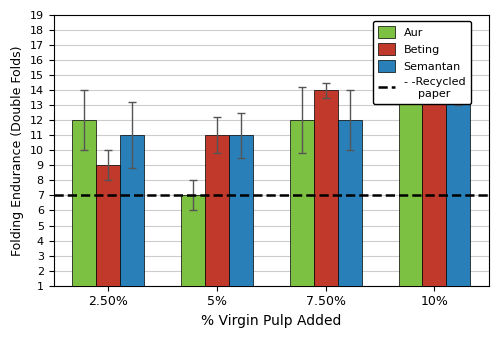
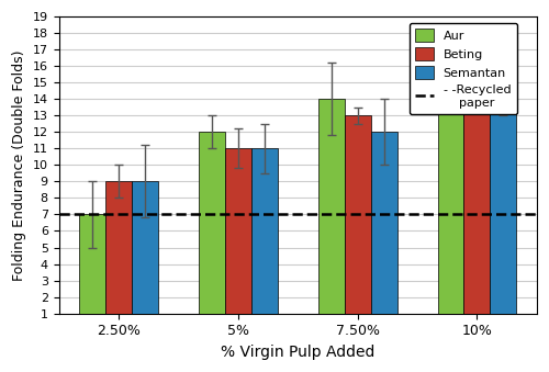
Aur/2.50%: 12 -> 7
Semantan/2.50%: 11 -> 9
Aur/5%: 7 -> 12
Aur/7.50%: 12 -> 14
Beting/7.50%: 14 -> 13
